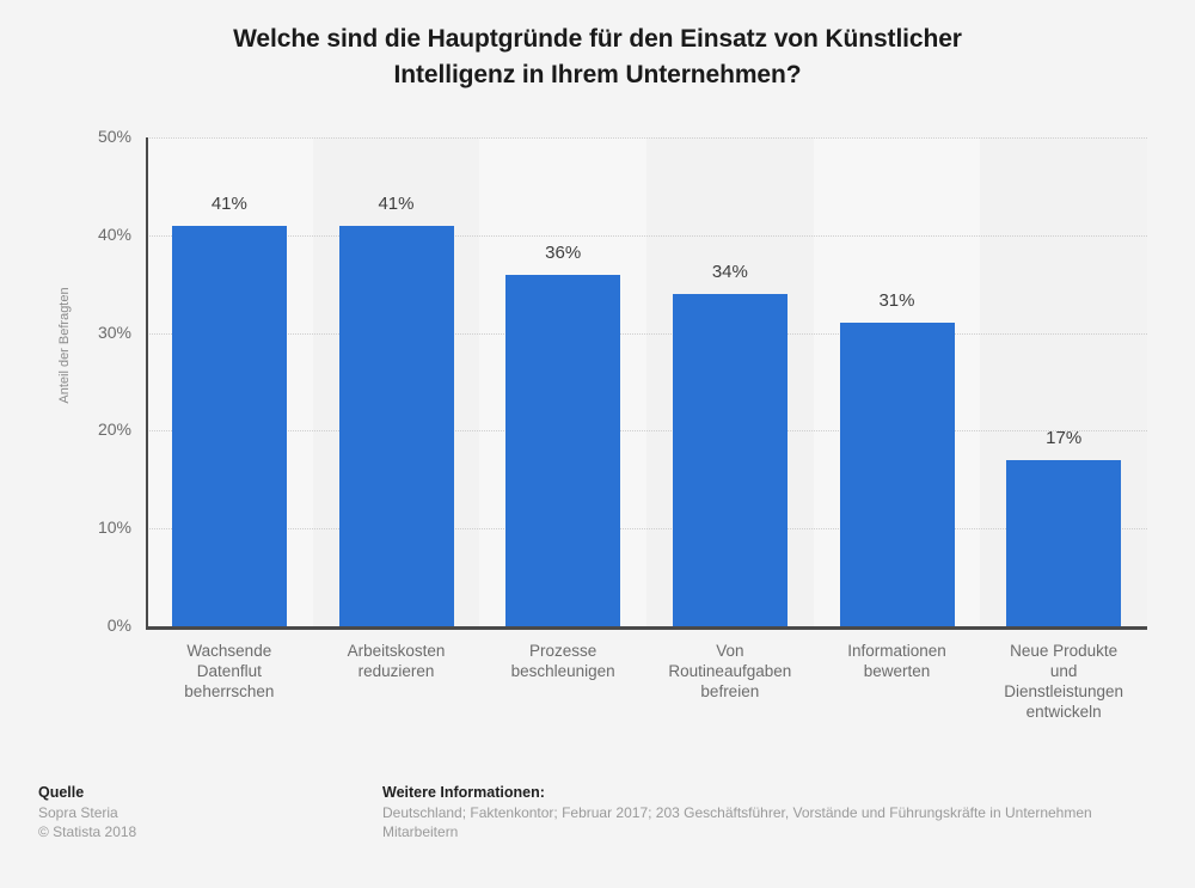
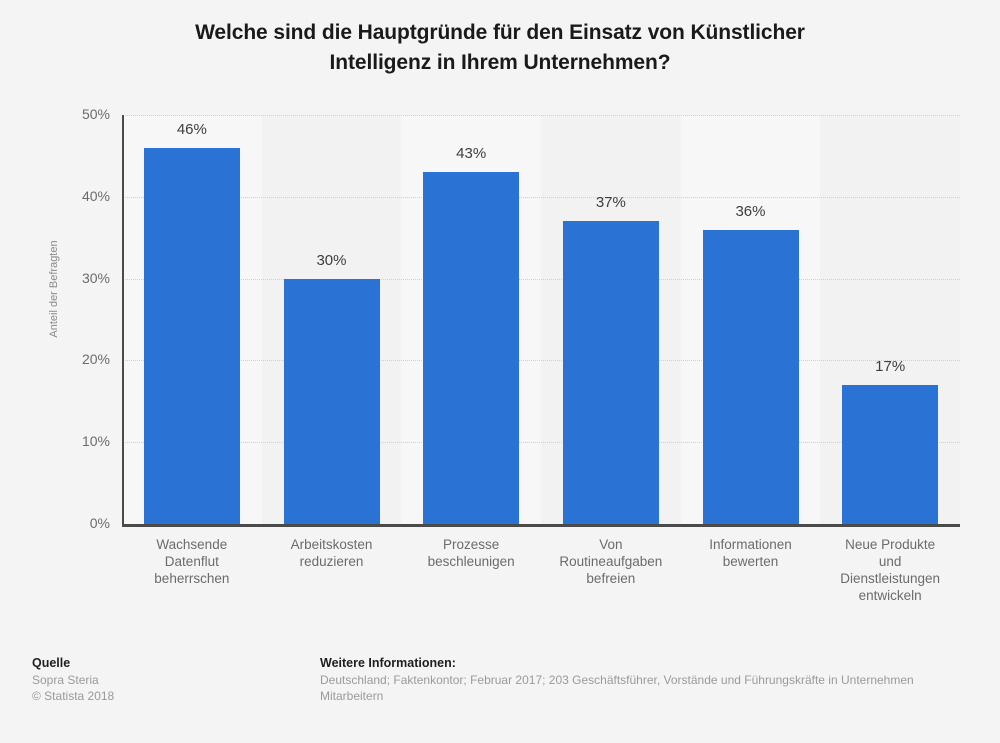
Wachsende Datenflut beherrschen: 41% -> 46%
Arbeitskosten reduzieren: 41% -> 30%
Prozesse beschleunigen: 36% -> 43%
Von Routineaufgaben befreien: 34% -> 37%
Informationen bewerten: 31% -> 36%
